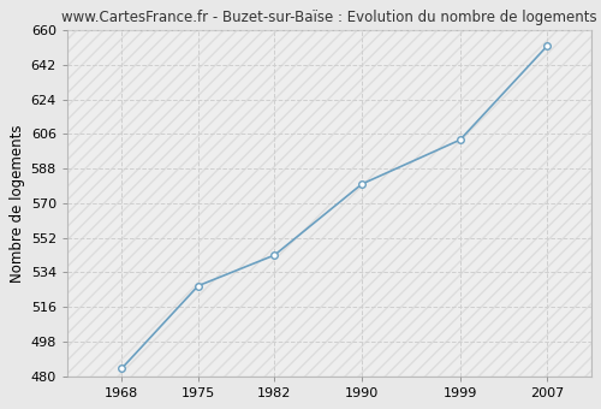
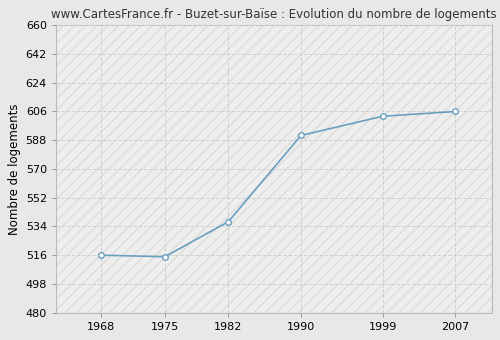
1968: 484 -> 516
1975: 527 -> 515
1982: 543 -> 537
1990: 580 -> 591
2007: 652 -> 606
